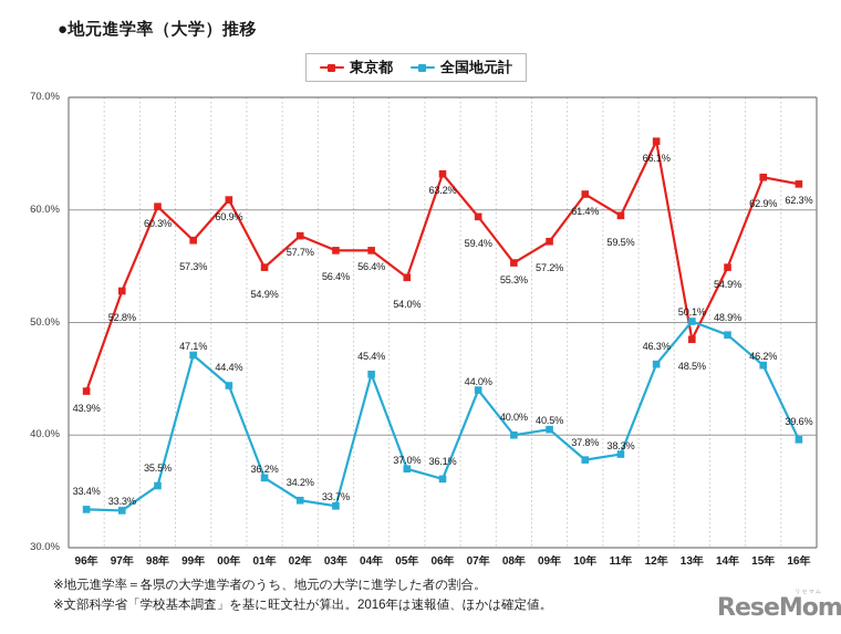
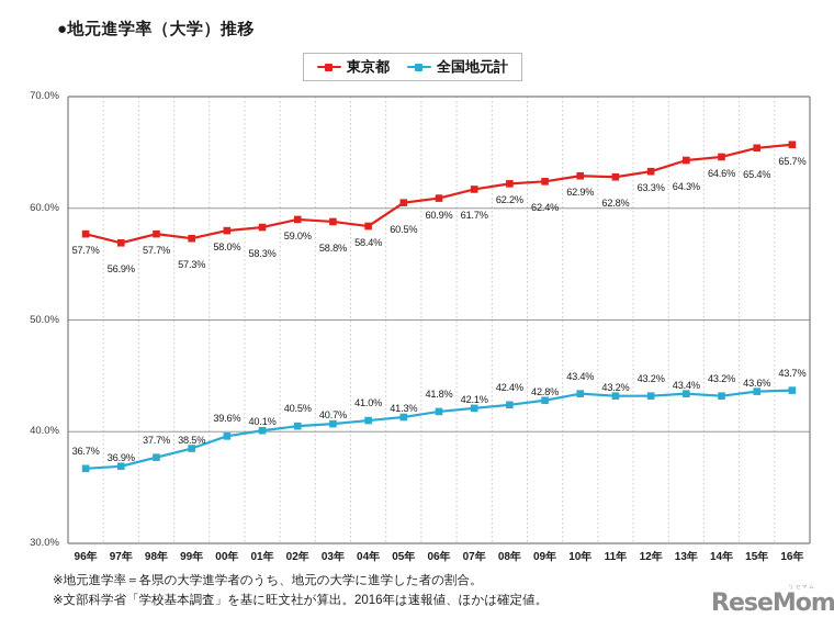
東京都/96年: 43.9% -> 57.7%
全国地元計/96年: 33.4% -> 36.7%
東京都/97年: 52.8% -> 56.9%
全国地元計/97年: 33.3% -> 36.9%
東京都/98年: 60.3% -> 57.7%
全国地元計/98年: 35.5% -> 37.7%
全国地元計/99年: 47.1% -> 38.5%
東京都/00年: 60.9% -> 58.0%
全国地元計/00年: 44.4% -> 39.6%
東京都/01年: 54.9% -> 58.3%
全国地元計/01年: 36.2% -> 40.1%
東京都/02年: 57.7% -> 59.0%
全国地元計/02年: 34.2% -> 40.5%
東京都/03年: 56.4% -> 58.8%
全国地元計/03年: 33.7% -> 40.7%
東京都/04年: 56.4% -> 58.4%
全国地元計/04年: 45.4% -> 41.0%
東京都/05年: 54.0% -> 60.5%
全国地元計/05年: 37.0% -> 41.3%
東京都/06年: 63.2% -> 60.9%
全国地元計/06年: 36.1% -> 41.8%
東京都/07年: 59.4% -> 61.7%
全国地元計/07年: 44.0% -> 42.1%
東京都/08年: 55.3% -> 62.2%
全国地元計/08年: 40.0% -> 42.4%
東京都/09年: 57.2% -> 62.4%
全国地元計/09年: 40.5% -> 42.8%
東京都/10年: 61.4% -> 62.9%
全国地元計/10年: 37.8% -> 43.4%
東京都/11年: 59.5% -> 62.8%
全国地元計/11年: 38.3% -> 43.2%
東京都/12年: 66.1% -> 63.3%
全国地元計/12年: 46.3% -> 43.2%
東京都/13年: 48.5% -> 64.3%
全国地元計/13年: 50.1% -> 43.4%
東京都/14年: 54.9% -> 64.6%
全国地元計/14年: 48.9% -> 43.2%
東京都/15年: 62.9% -> 65.4%
全国地元計/15年: 46.2% -> 43.6%
東京都/16年: 62.3% -> 65.7%
全国地元計/16年: 39.6% -> 43.7%
